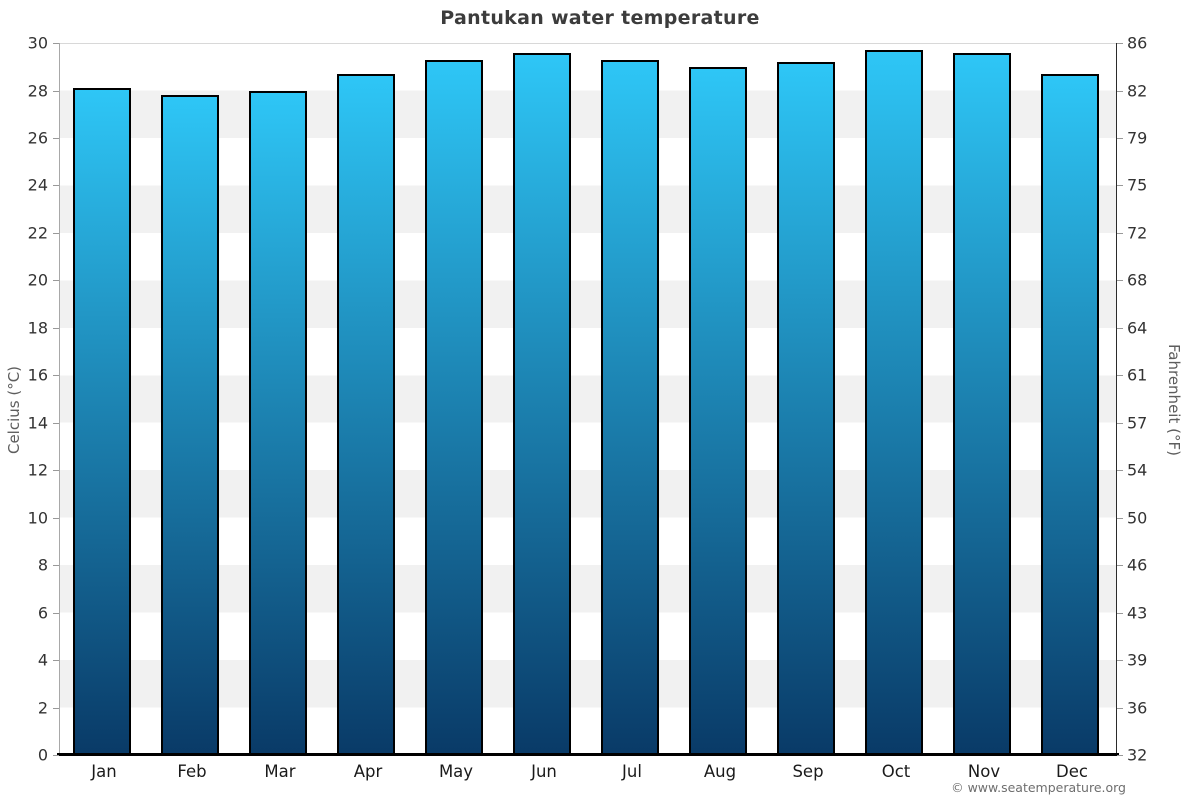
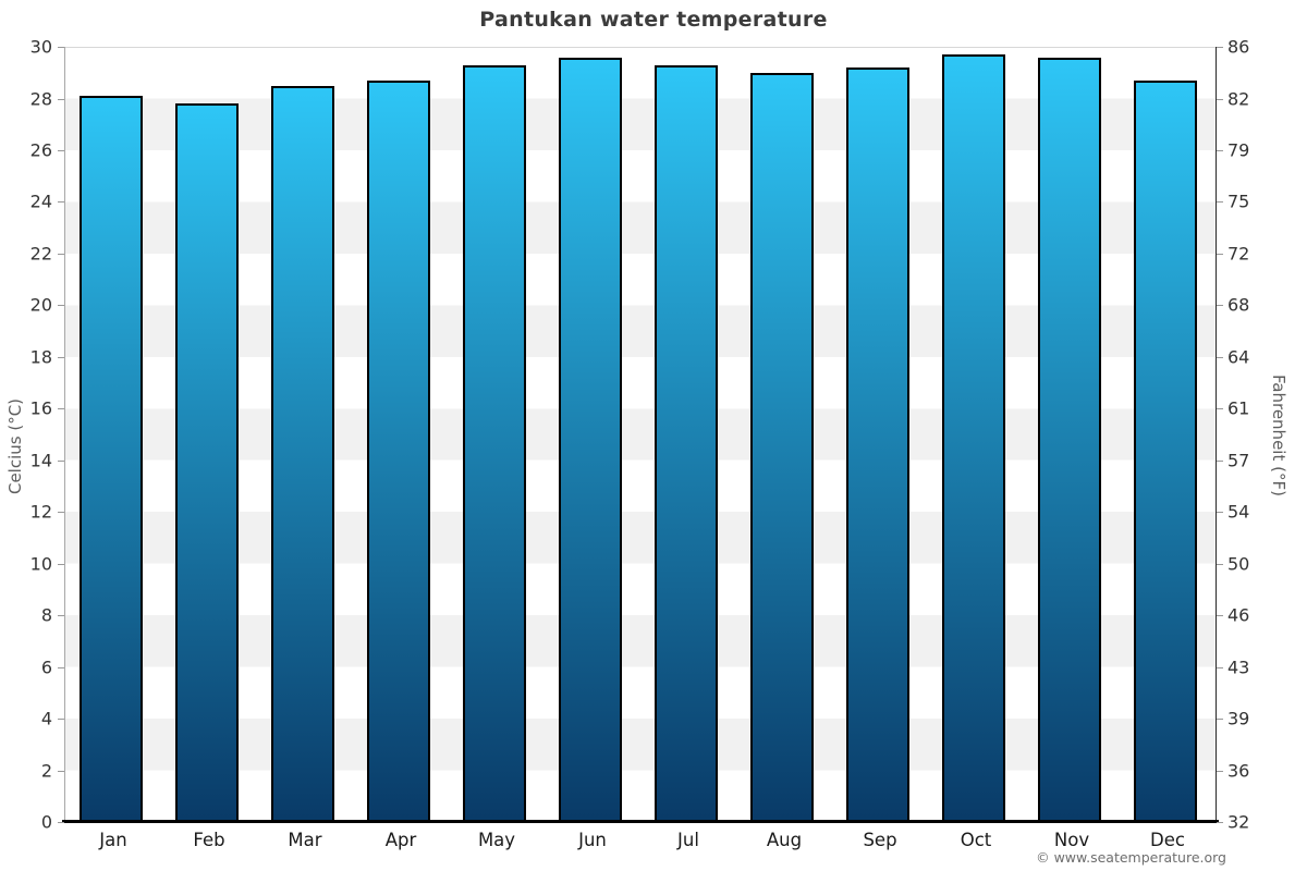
Mar: 28.0 -> 28.5
